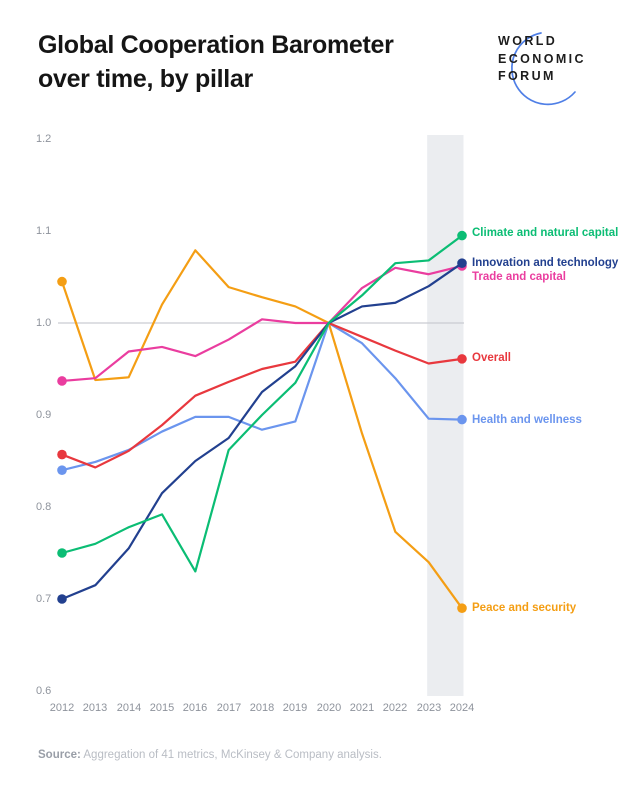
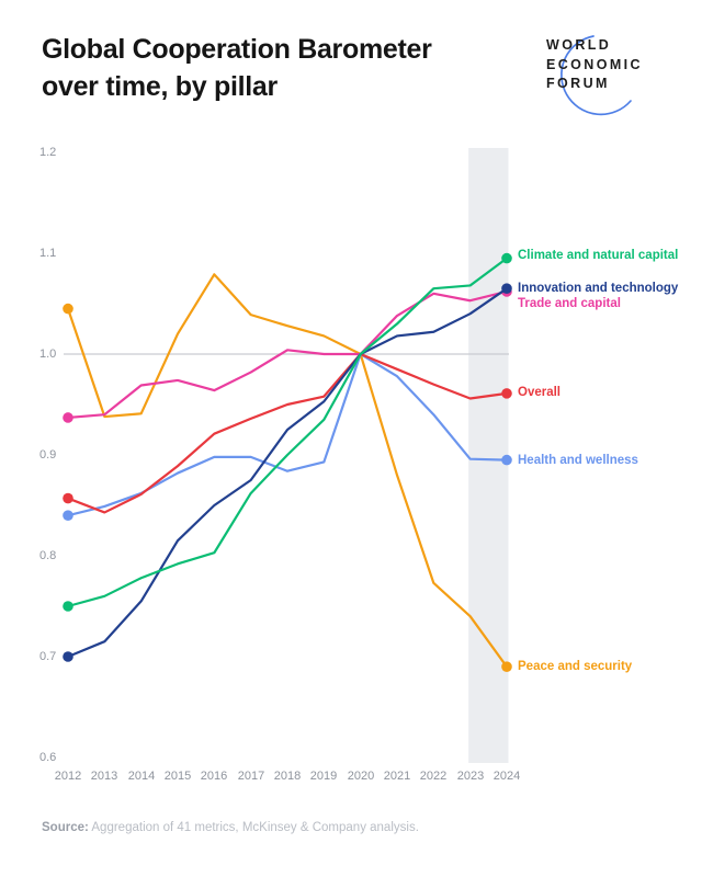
Climate and natural capital/2016: 0.73 -> 0.80
